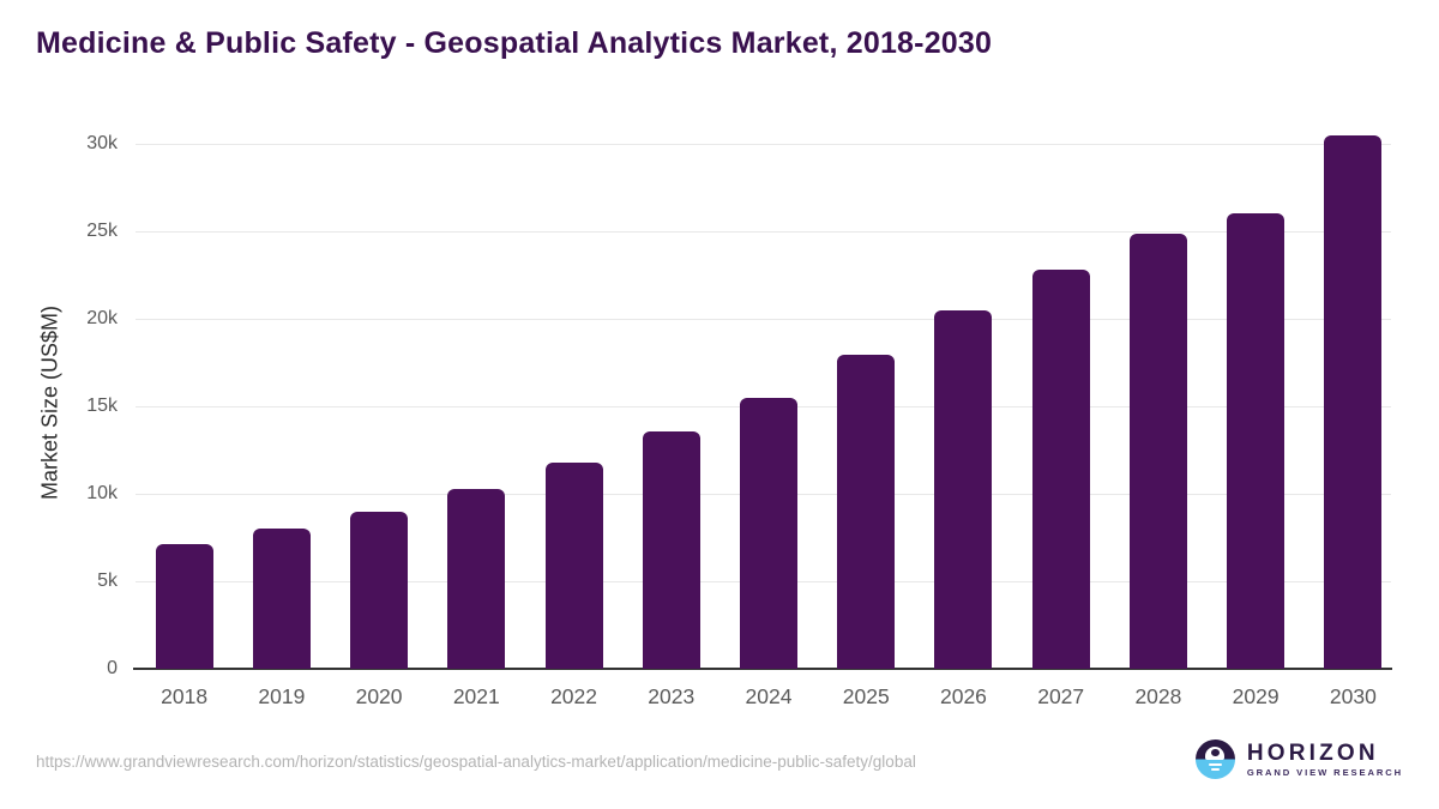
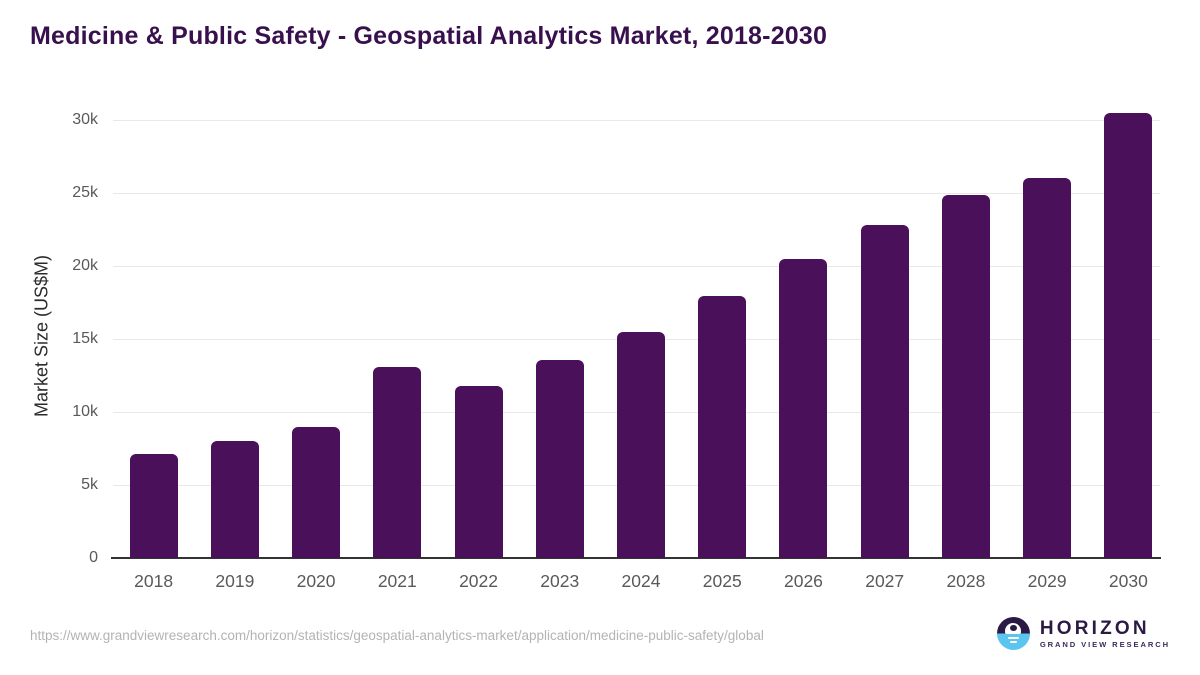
2021: 10.2k -> 13.1k
